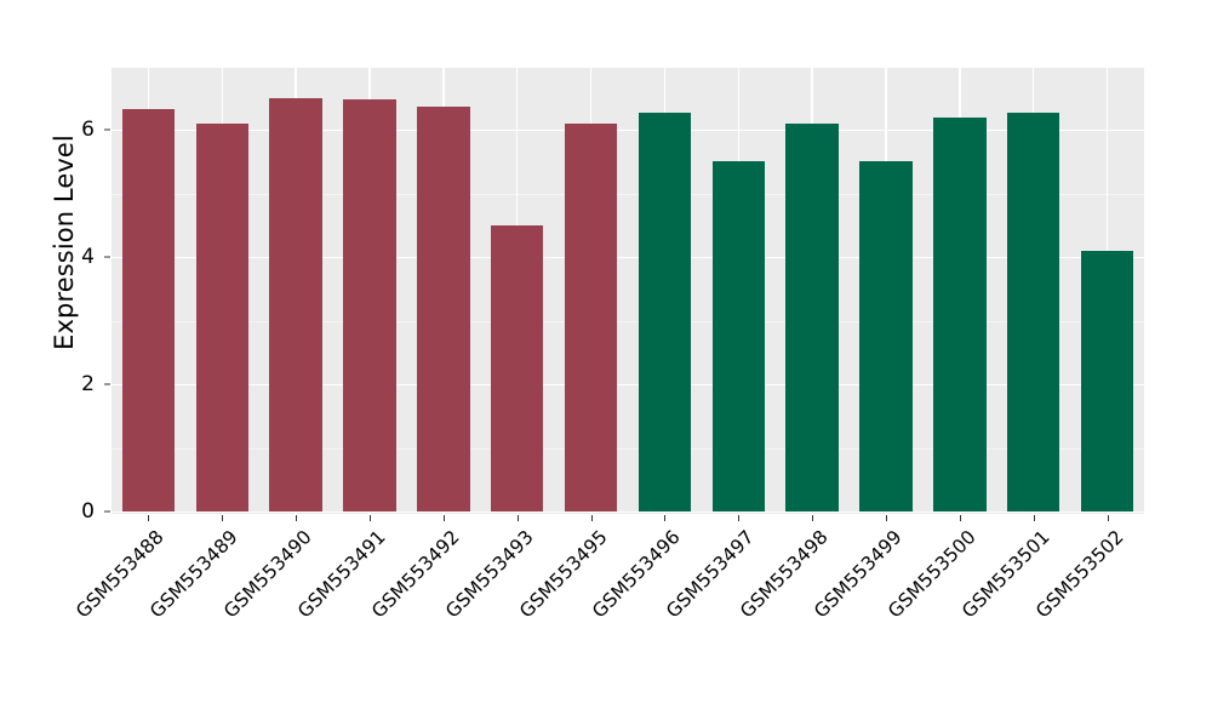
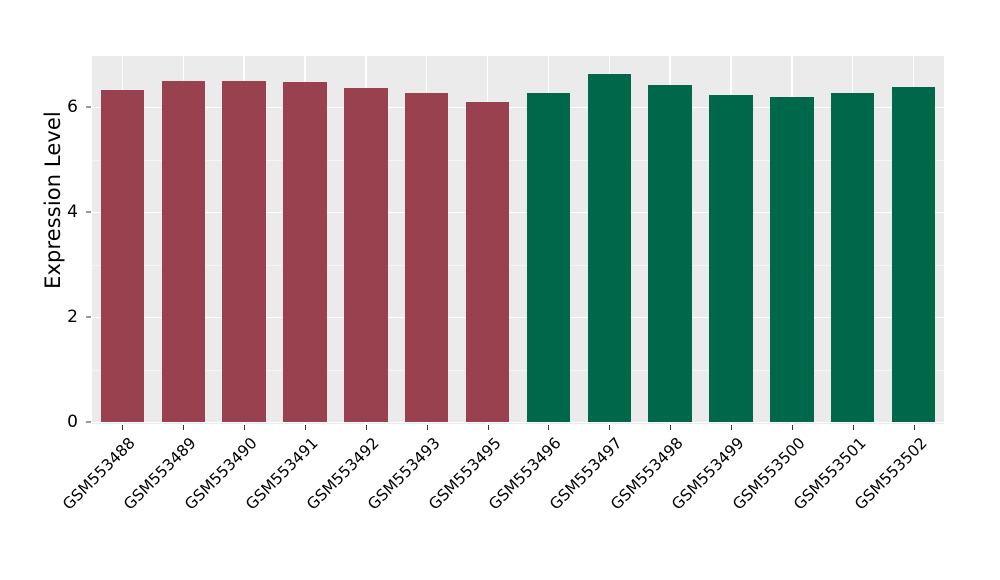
GSM553489: 6.1 -> 6.5
GSM553493: 4.5 -> 6.3
GSM553497: 5.5 -> 6.6
GSM553498: 6.1 -> 6.4
GSM553499: 5.5 -> 6.2
GSM553502: 4.1 -> 6.4
